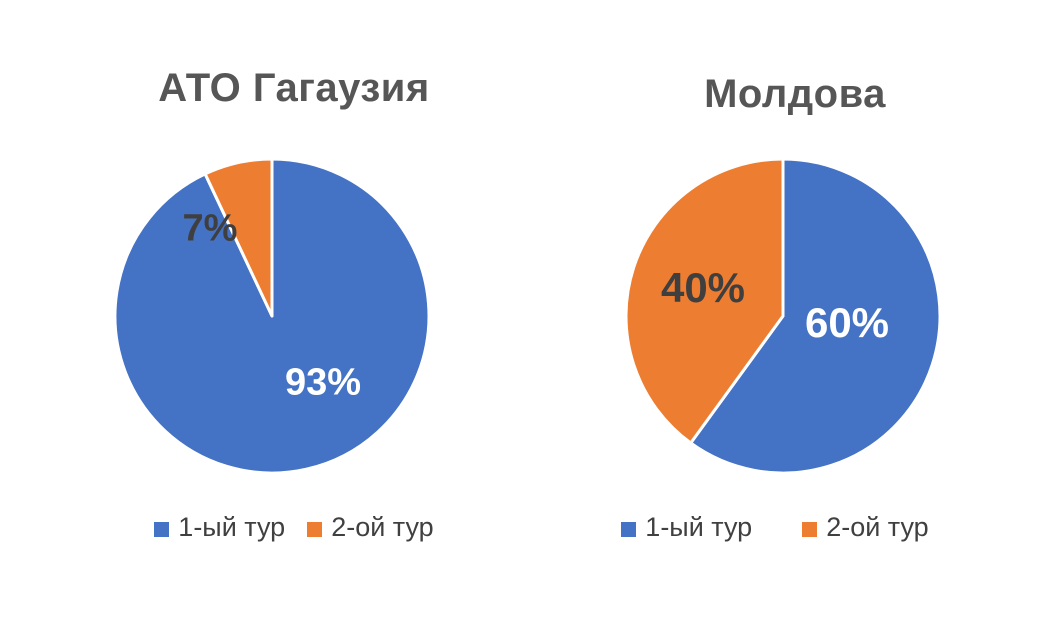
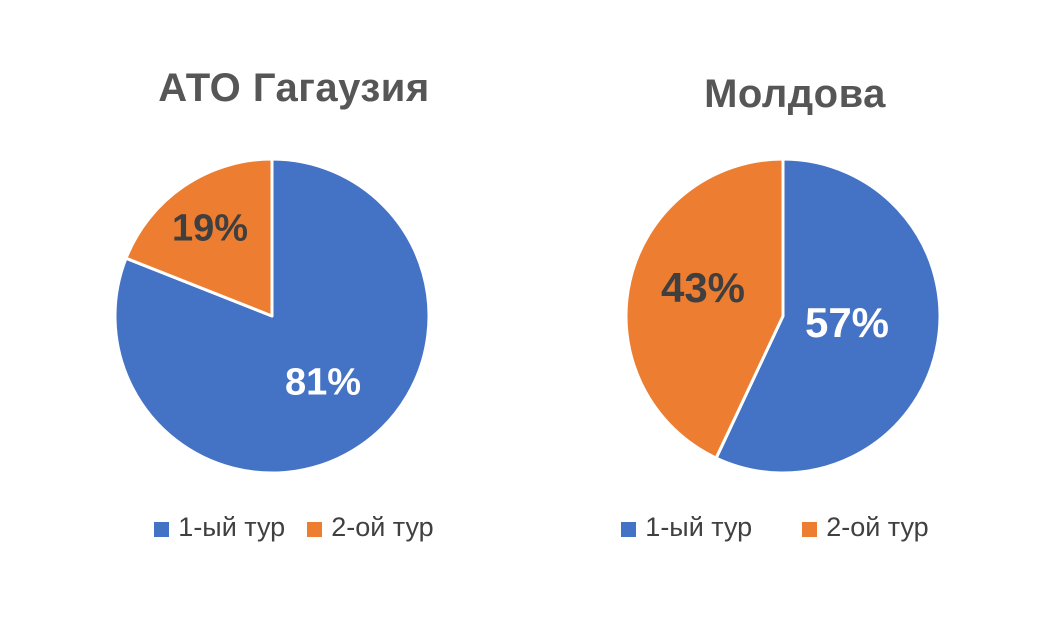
АТО Гагаузия/1-ый тур: 93% -> 81%
АТО Гагаузия/2-ой тур: 7% -> 19%
Молдова/1-ый тур: 60% -> 57%
Молдова/2-ой тур: 40% -> 43%
